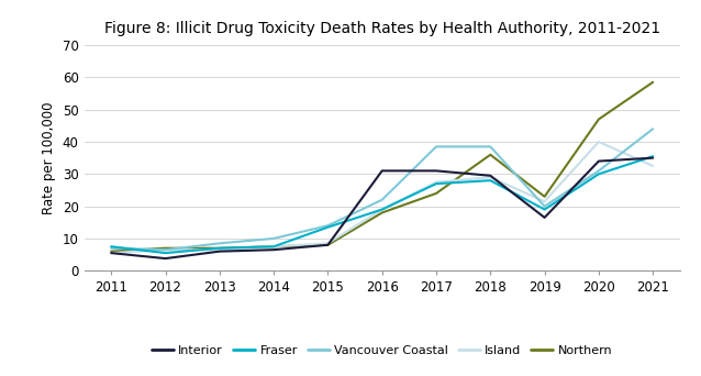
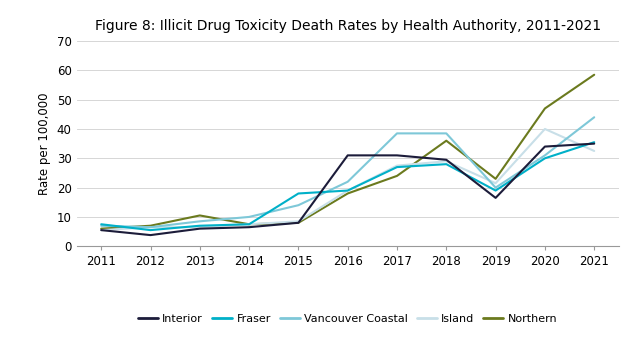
Northern/2013: 7.0 -> 10.5
Fraser/2015: 13.5 -> 18.0
